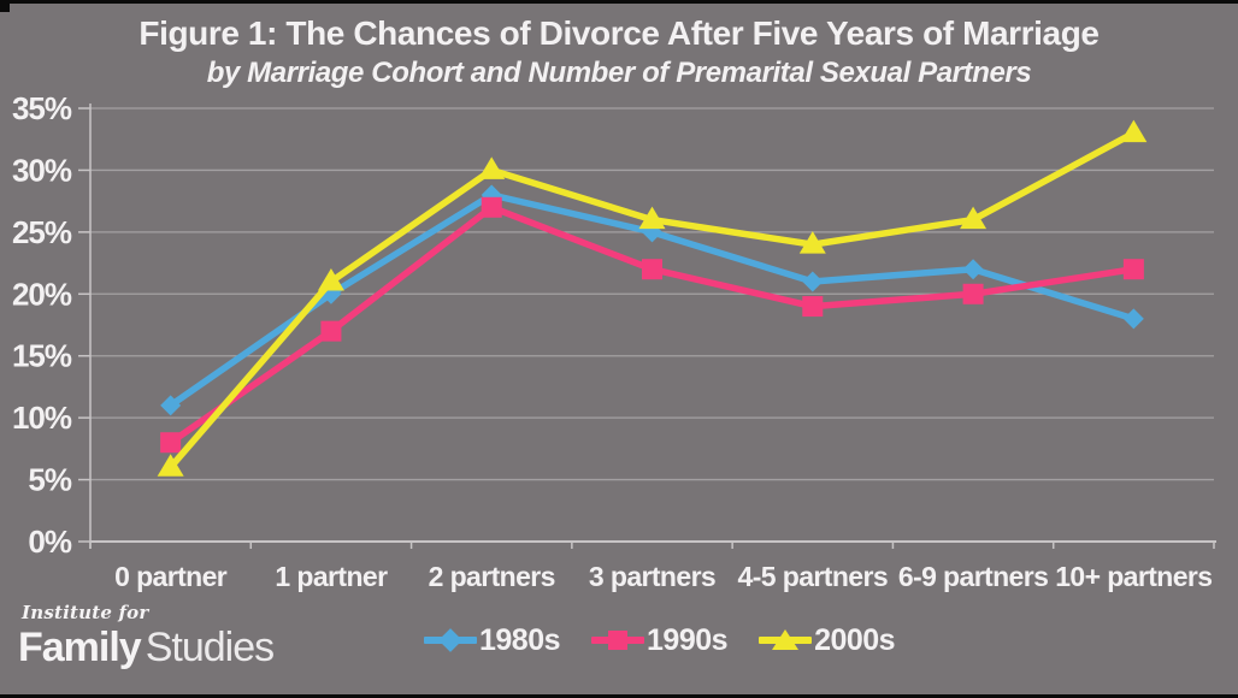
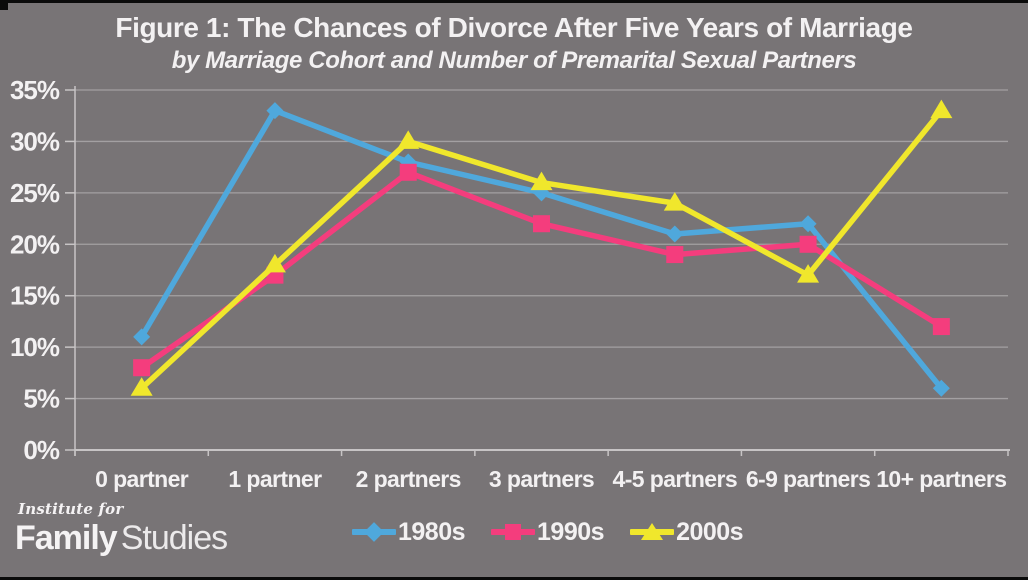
1980s/1 partner: 20% -> 33%
2000s/1 partner: 21% -> 18%
2000s/6-9 partners: 26% -> 17%
1980s/10+ partners: 18% -> 6%
1990s/10+ partners: 22% -> 12%
